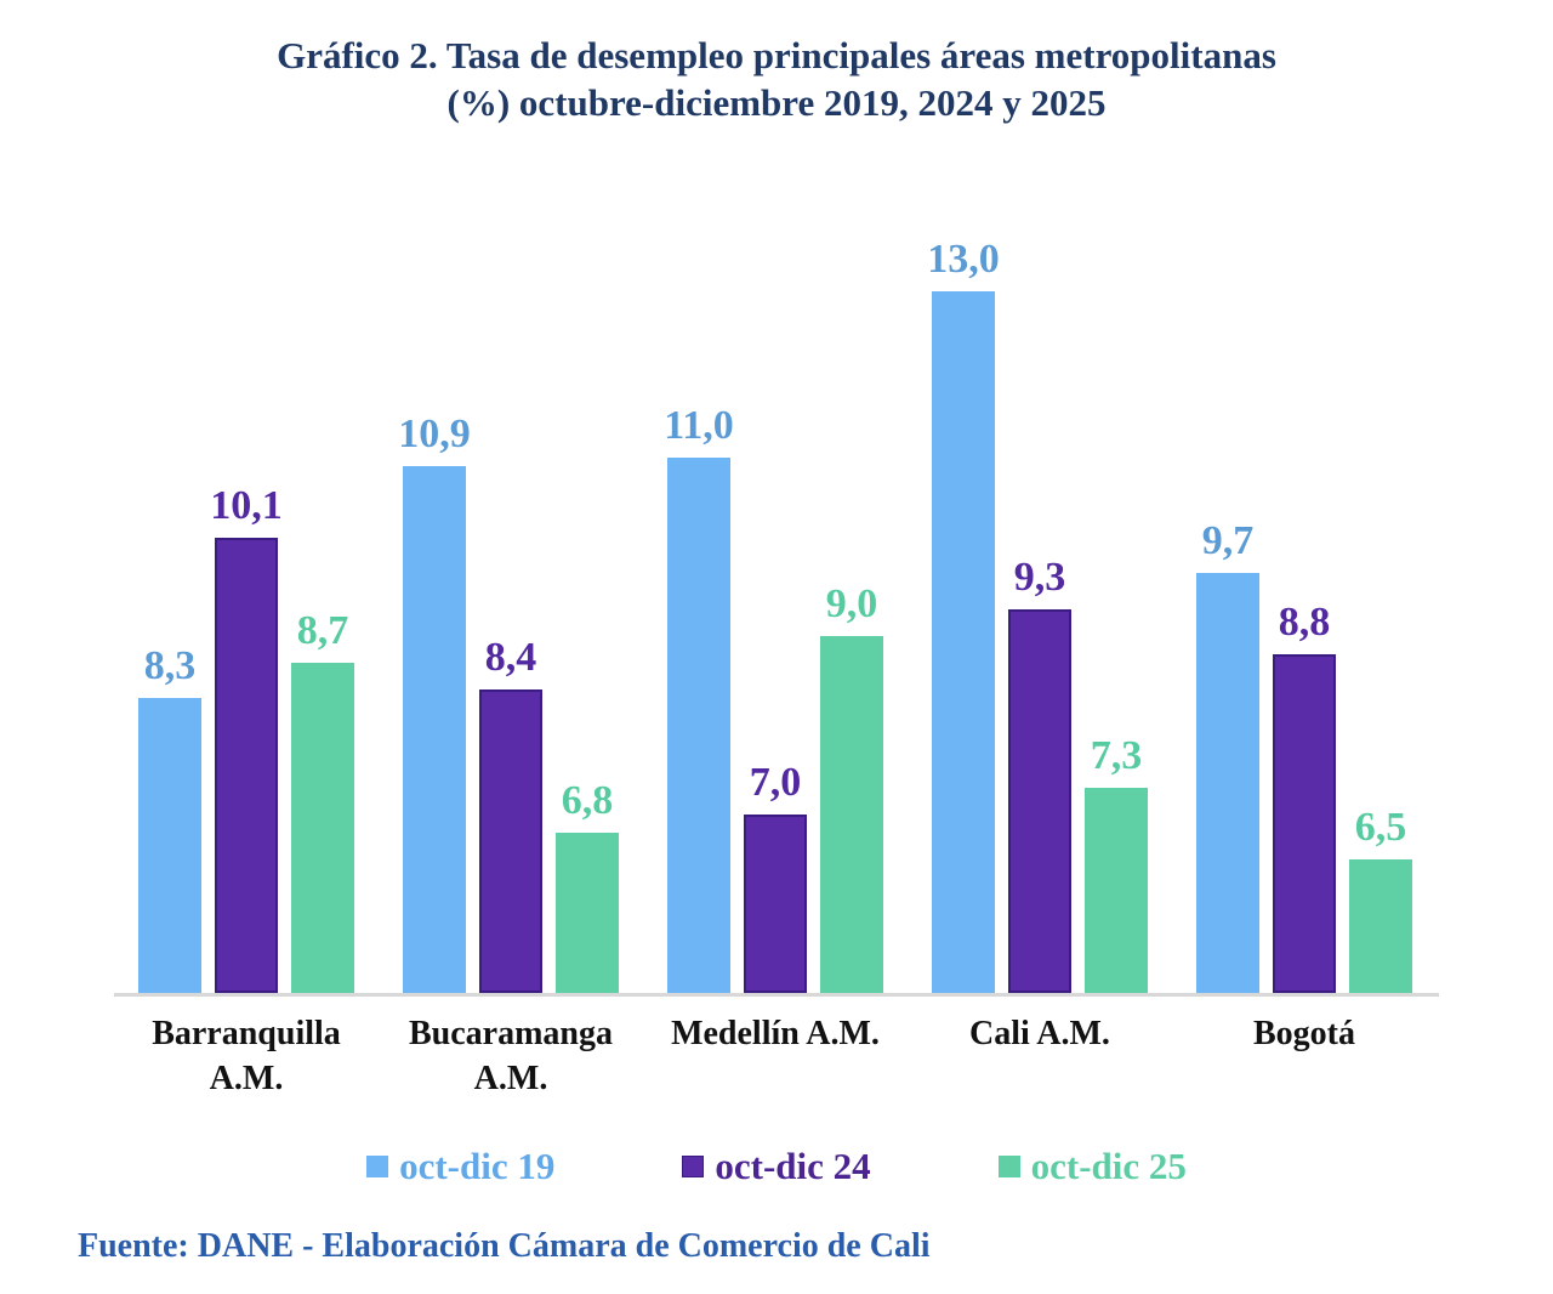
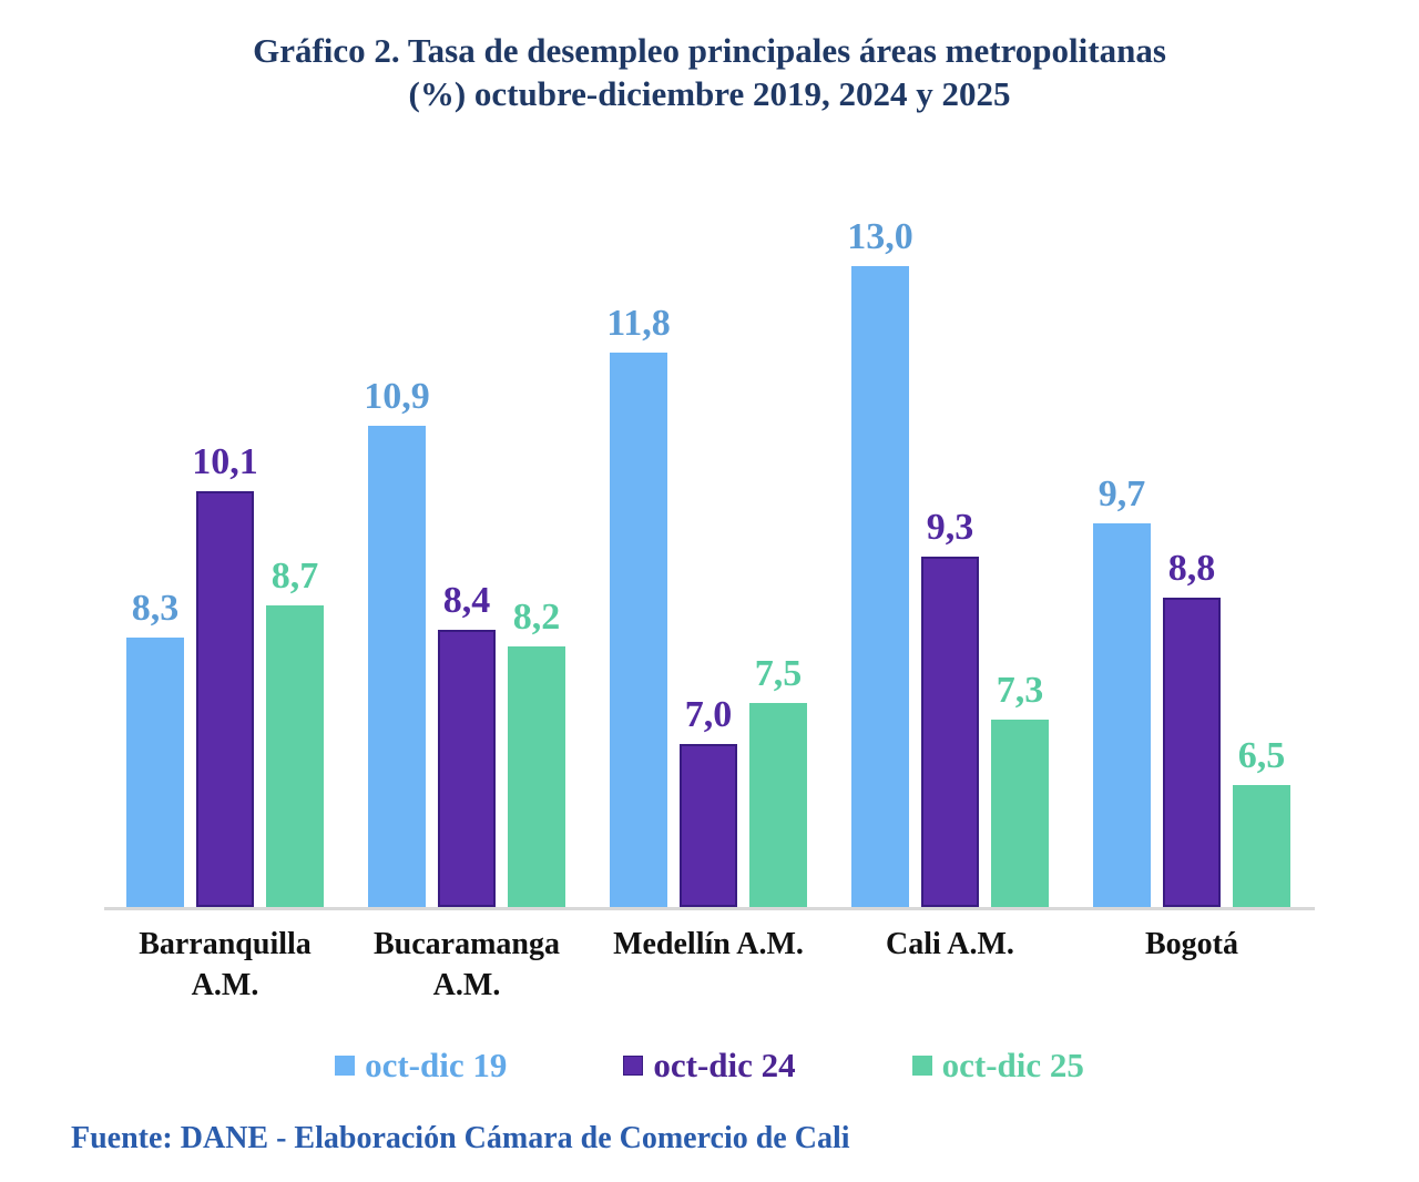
oct-dic 25/Bucaramanga A.M.: 6,8 -> 8,2
oct-dic 19/Medellín A.M.: 11,0 -> 11,8
oct-dic 25/Medellín A.M.: 9,0 -> 7,5
